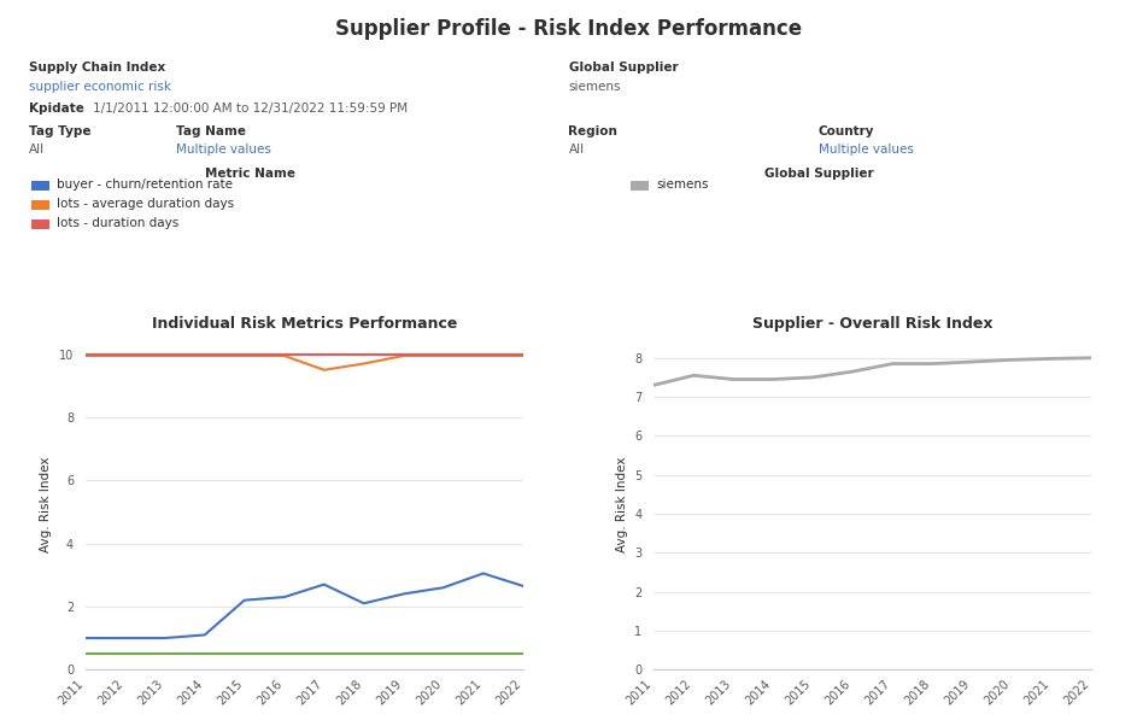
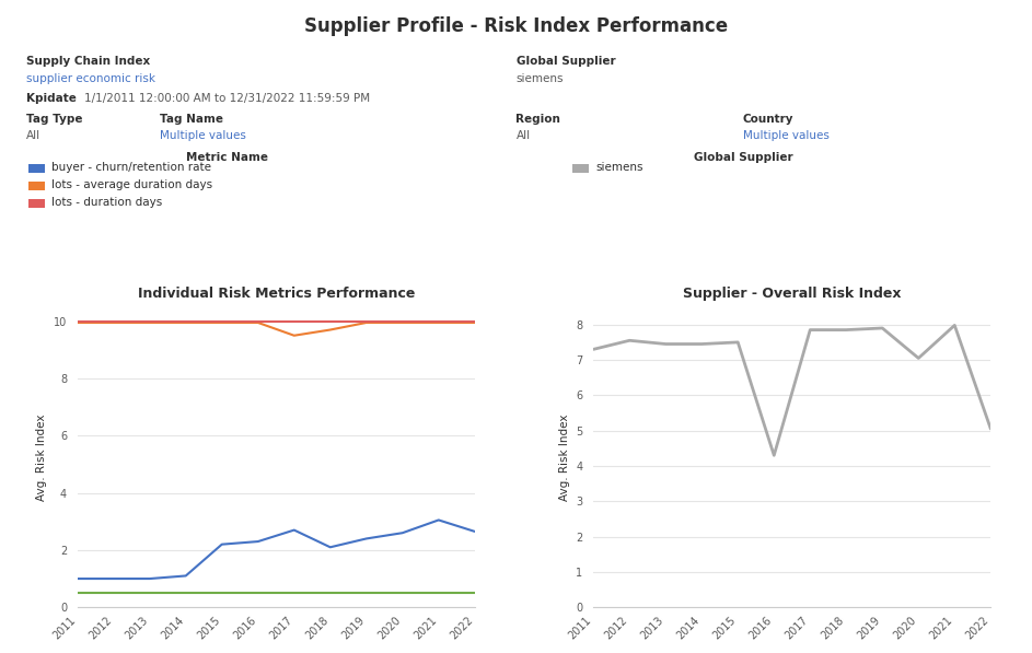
Supplier - Overall Risk Index/2016: 7.65 -> 4.30
Supplier - Overall Risk Index/2020: 7.95 -> 7.05
Supplier - Overall Risk Index/2022: 8.00 -> 5.05
